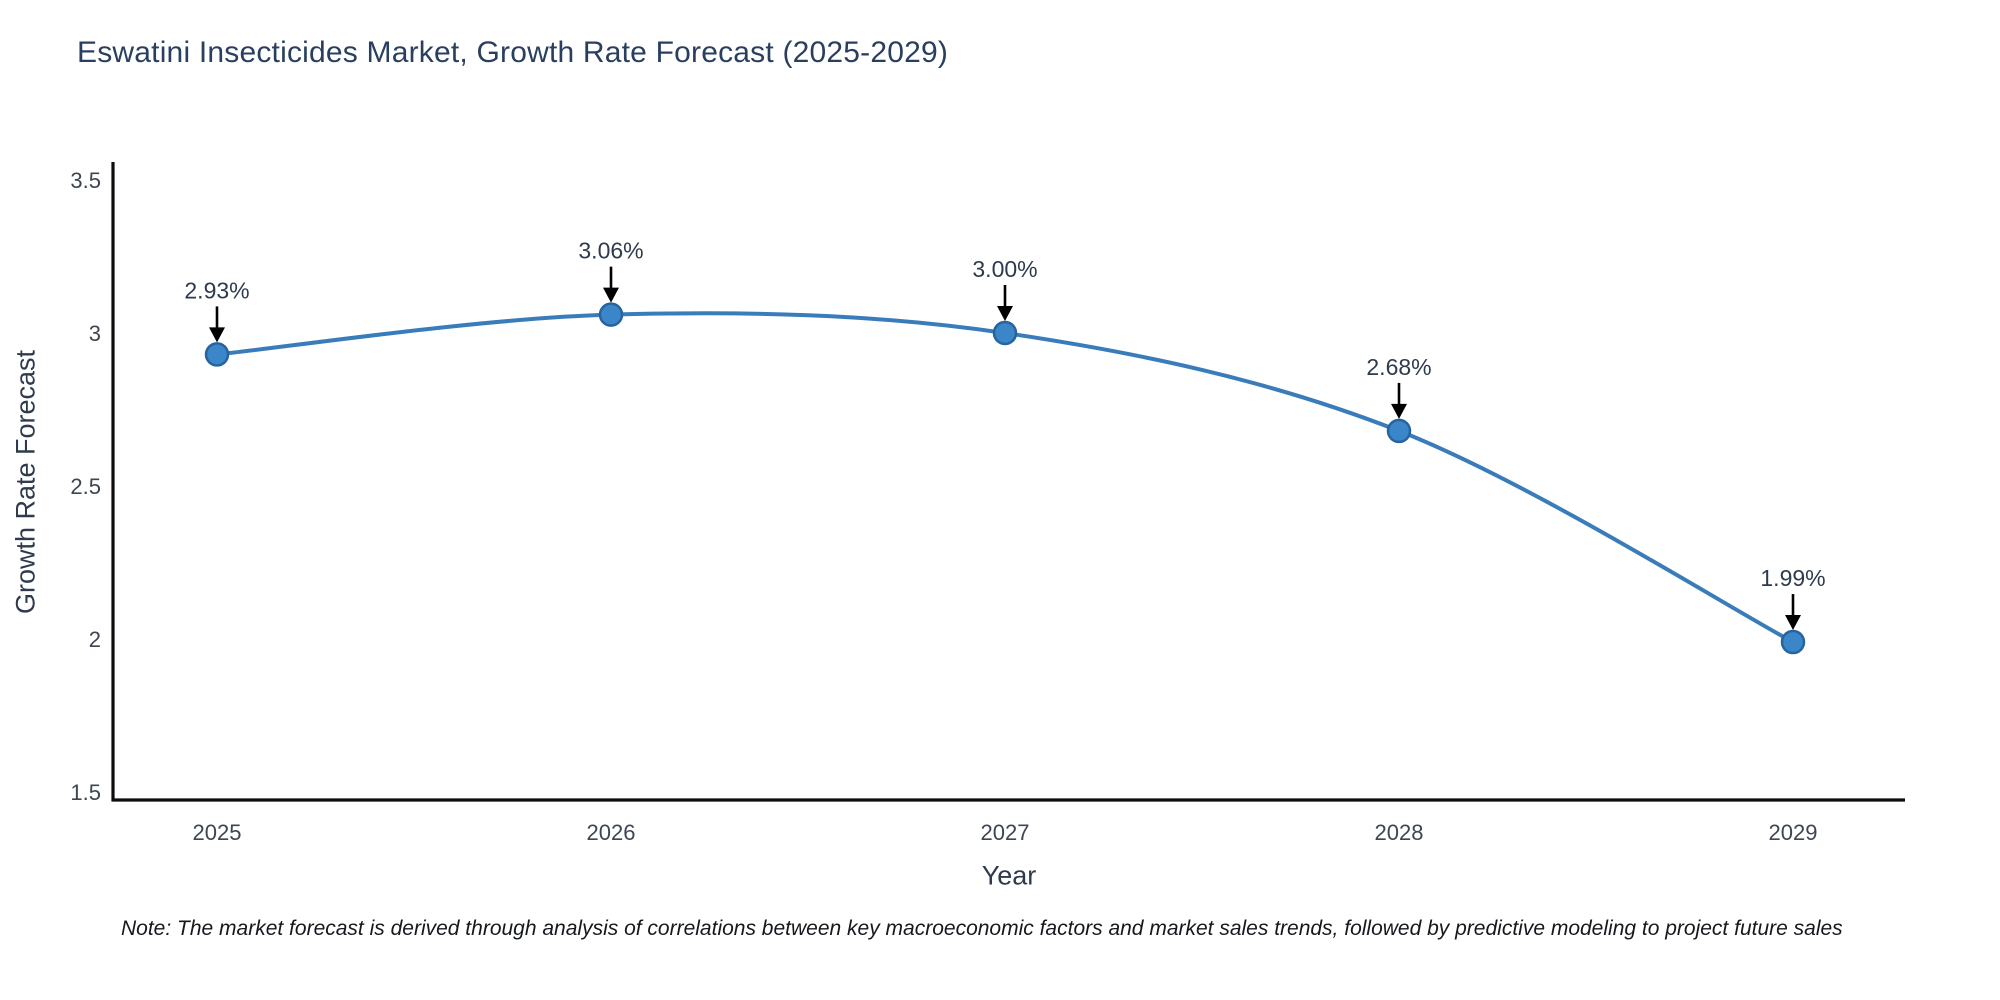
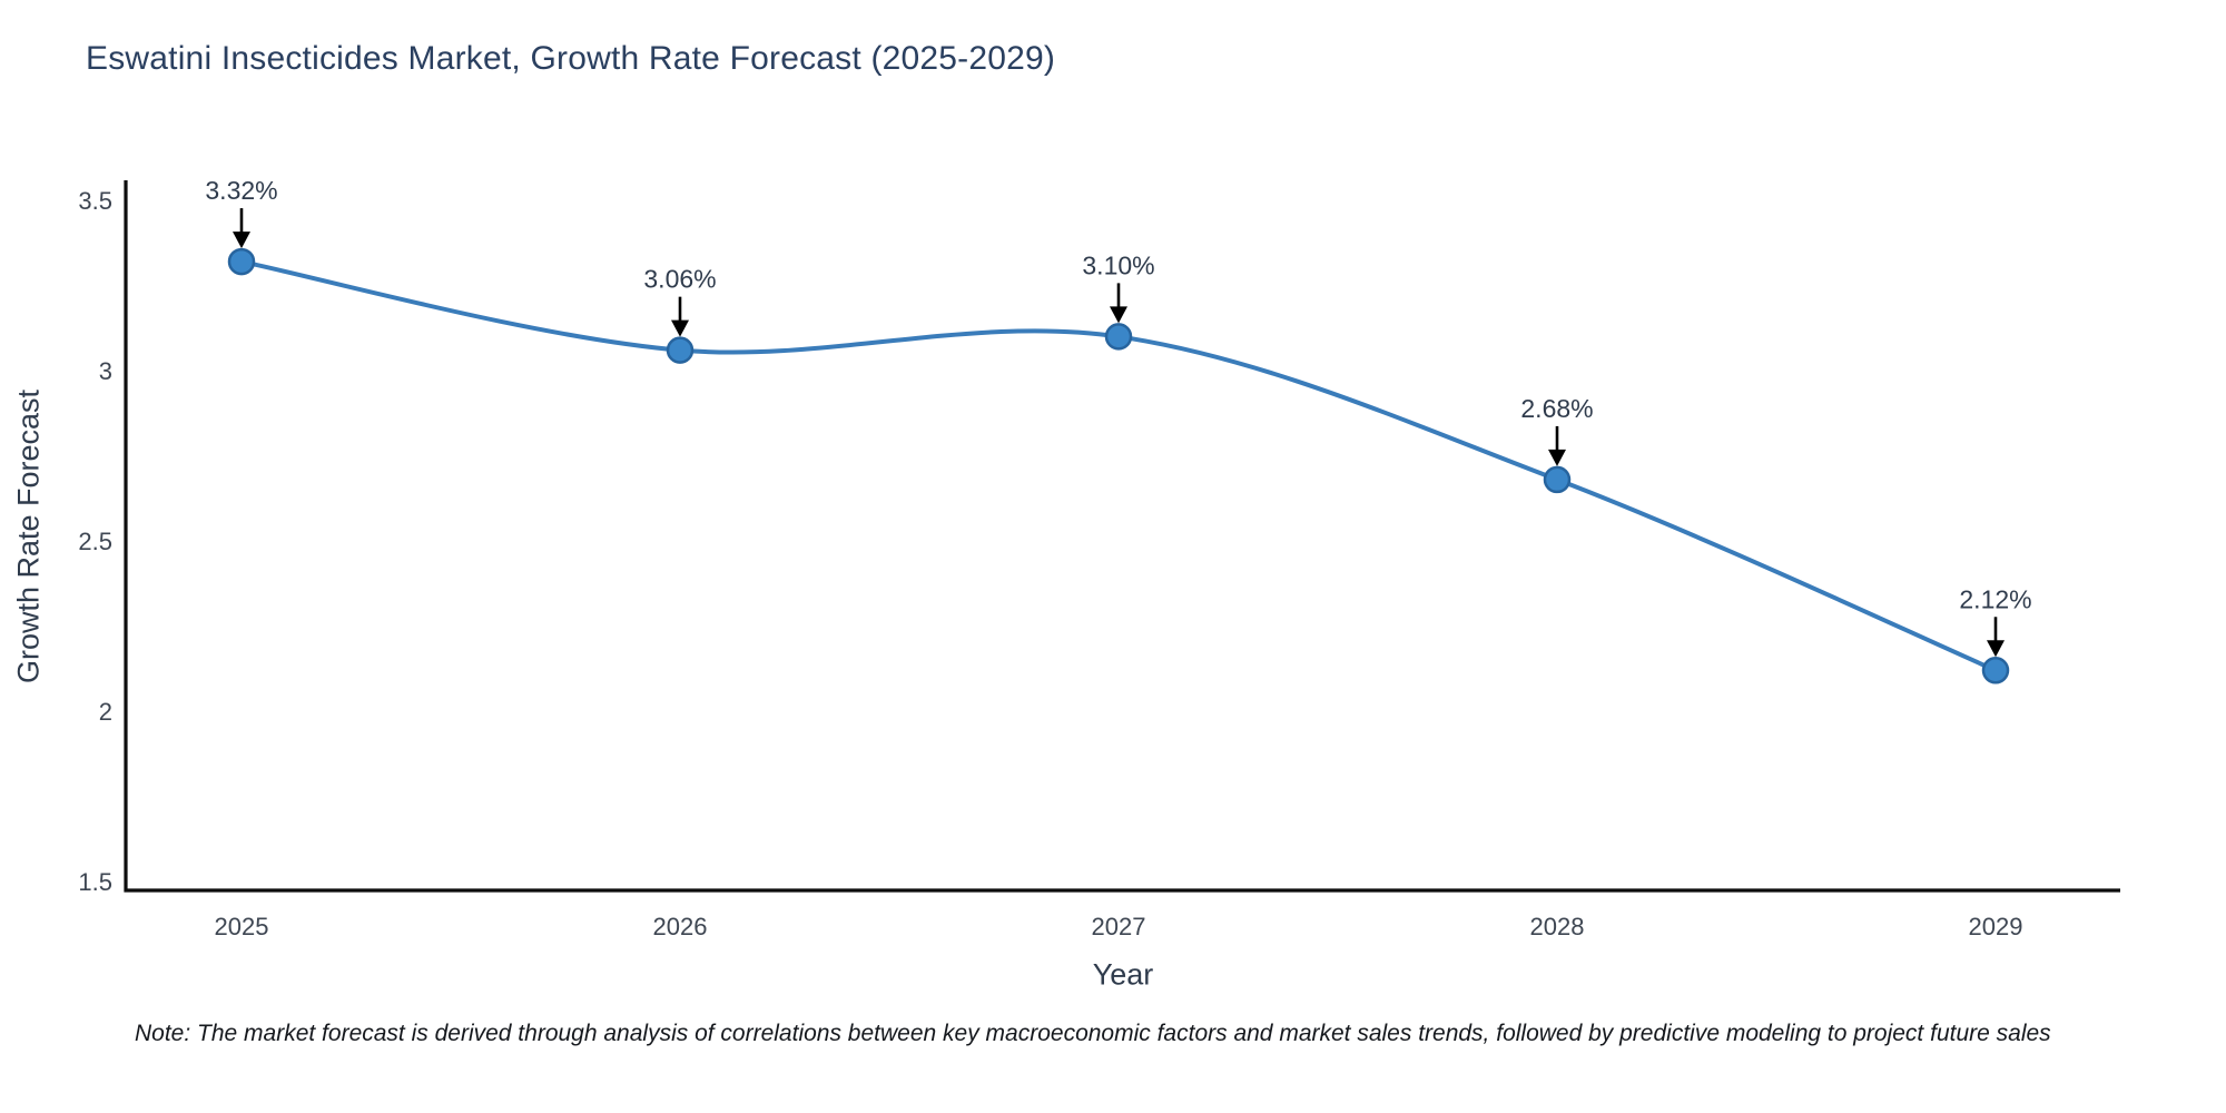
2025: 2.93% -> 3.32%
2027: 3.00% -> 3.10%
2029: 1.99% -> 2.12%
